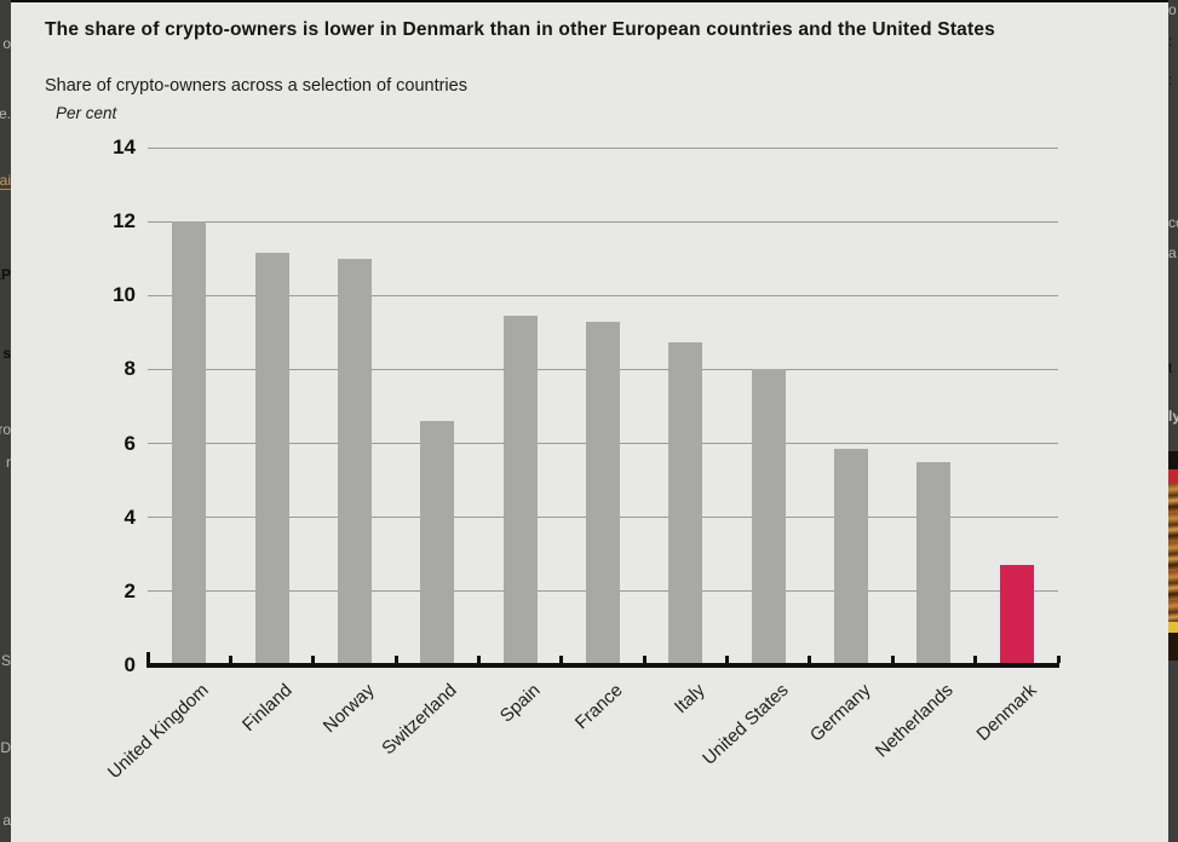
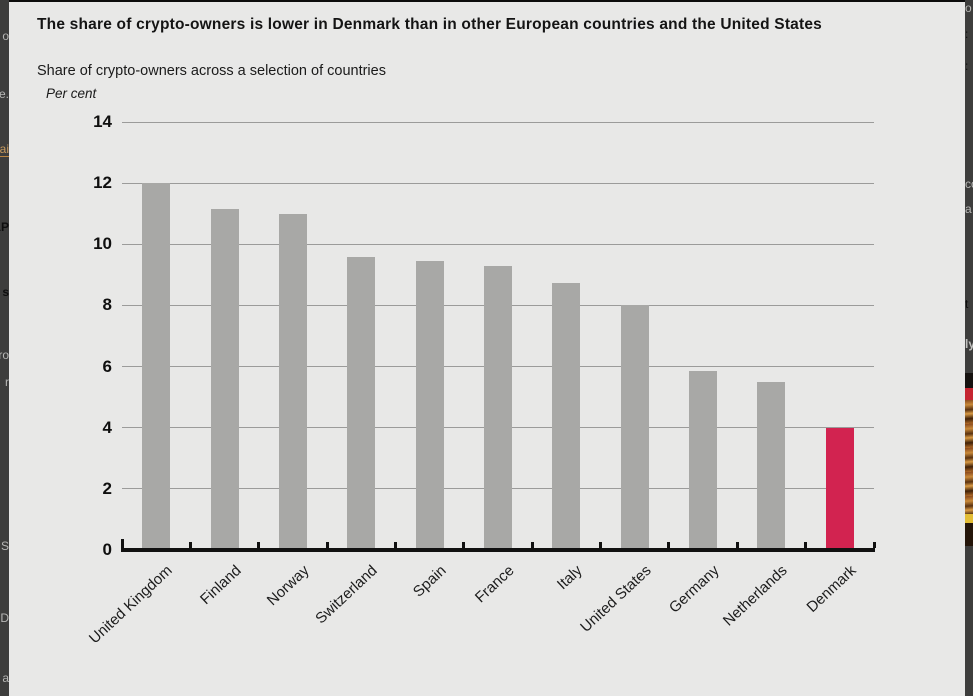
Switzerland: 6.6 -> 9.6
Denmark: 2.7 -> 4.0
